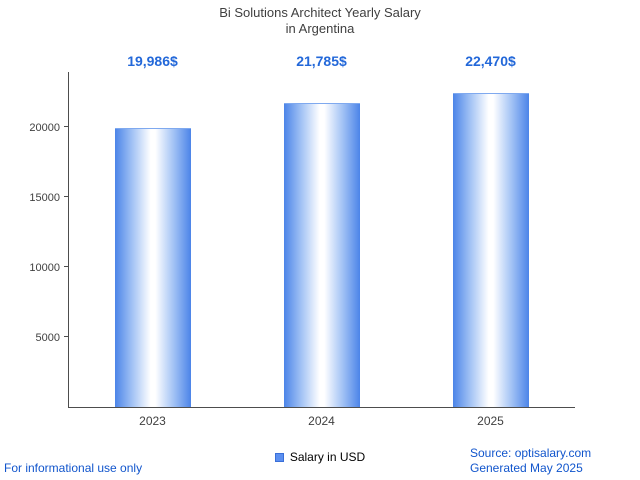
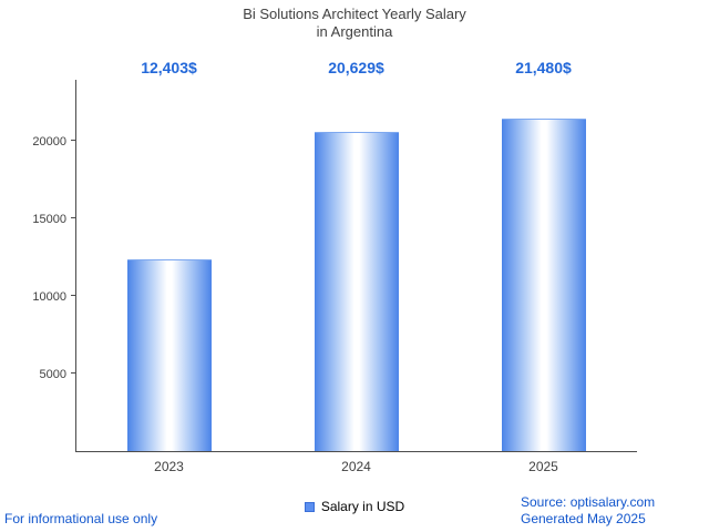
2023: 19,986 -> 12,403
2024: 21,785 -> 20,629
2025: 22,470 -> 21,480
